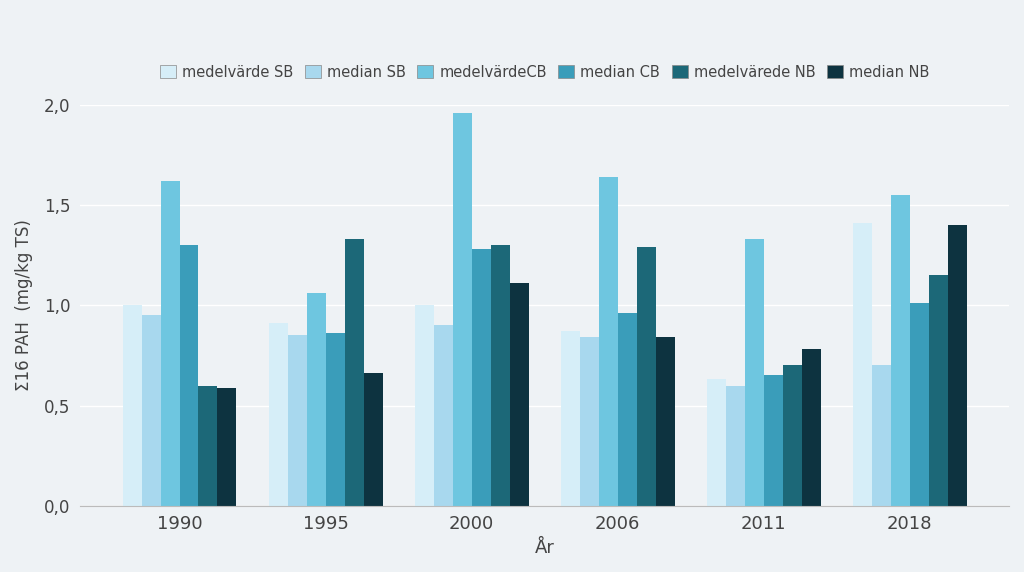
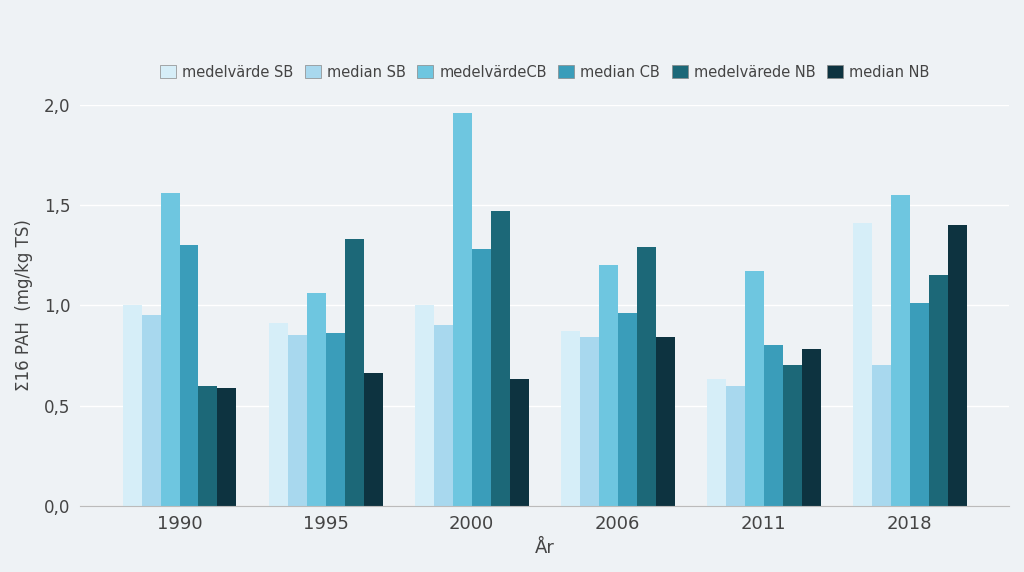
medelvärdeCB/1990: 1,62 -> 1,56
medelvärede NB/2000: 1,30 -> 1,47
median NB/2000: 1,11 -> 0,63
medelvärdeCB/2006: 1,64 -> 1,20
medelvärdeCB/2011: 1,33 -> 1,17
median CB/2011: 0,65 -> 0,80
